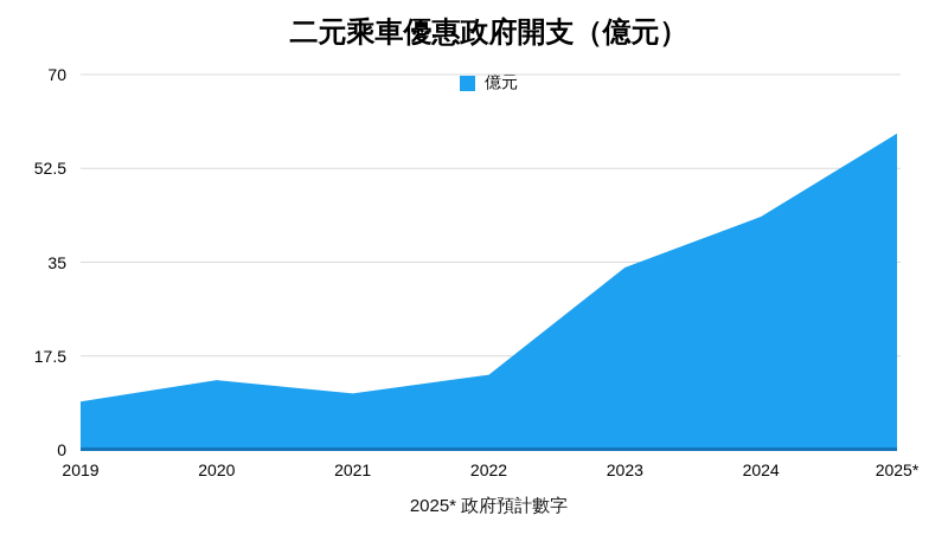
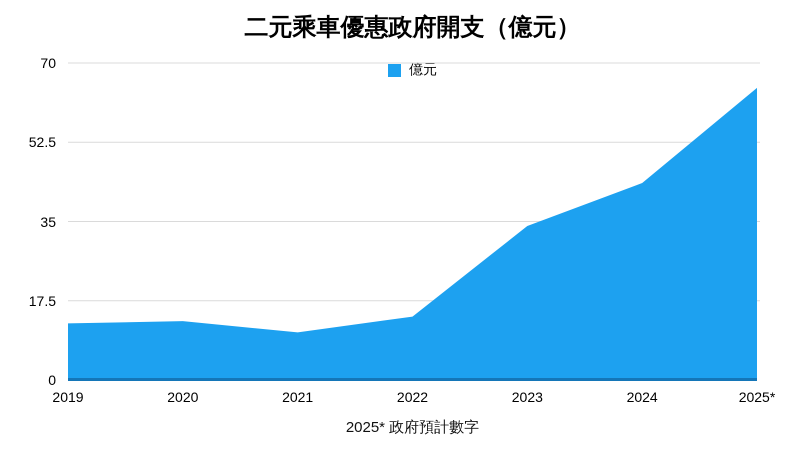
2019: 9 -> 12
2025*: 59 -> 64
